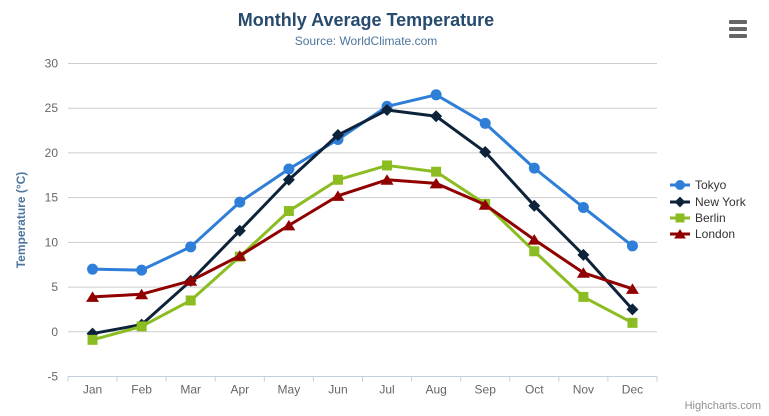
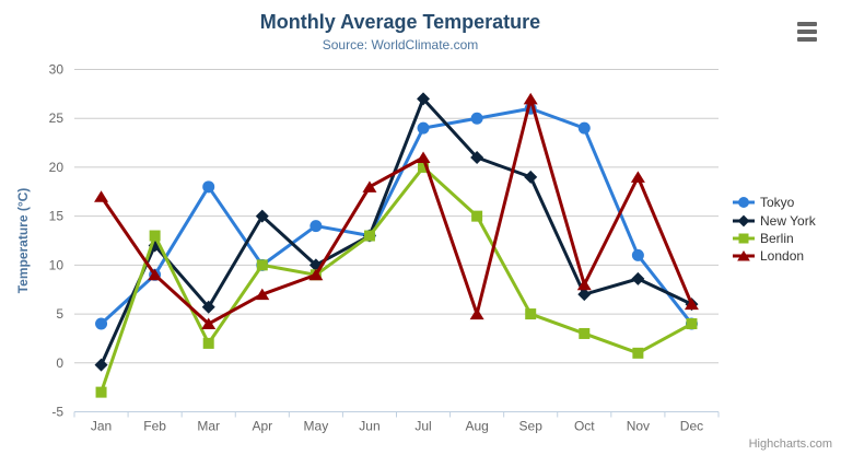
Tokyo/Jan: 7 -> 4
Berlin/Jan: -1 -> -3
London/Jan: 4 -> 17
Tokyo/Feb: 7 -> 9
New York/Feb: 1 -> 12
Berlin/Feb: 1 -> 13
London/Feb: 4 -> 9
Tokyo/Mar: 10 -> 18
Berlin/Mar: 4 -> 2
London/Mar: 6 -> 4
Tokyo/Apr: 14 -> 10
New York/Apr: 11 -> 15
Berlin/Apr: 8 -> 10
London/Apr: 8 -> 7
Tokyo/May: 18 -> 14
New York/May: 17 -> 10
Berlin/May: 14 -> 9
London/May: 12 -> 9
Tokyo/Jun: 22 -> 13
New York/Jun: 22 -> 13
Berlin/Jun: 17 -> 13
London/Jun: 15 -> 18
Tokyo/Jul: 25 -> 24
New York/Jul: 25 -> 27
Berlin/Jul: 19 -> 20
London/Jul: 17 -> 21
Tokyo/Aug: 26 -> 25
New York/Aug: 24 -> 21
Berlin/Aug: 18 -> 15
London/Aug: 17 -> 5
Tokyo/Sep: 23 -> 26
New York/Sep: 20 -> 19
Berlin/Sep: 14 -> 5
London/Sep: 14 -> 27
Tokyo/Oct: 18 -> 24
New York/Oct: 14 -> 7
Berlin/Oct: 9 -> 3
London/Oct: 10 -> 8
Tokyo/Nov: 14 -> 11
Berlin/Nov: 4 -> 1
London/Nov: 7 -> 19
Tokyo/Dec: 10 -> 4
New York/Dec: 2 -> 6
Berlin/Dec: 1 -> 4
London/Dec: 5 -> 6
